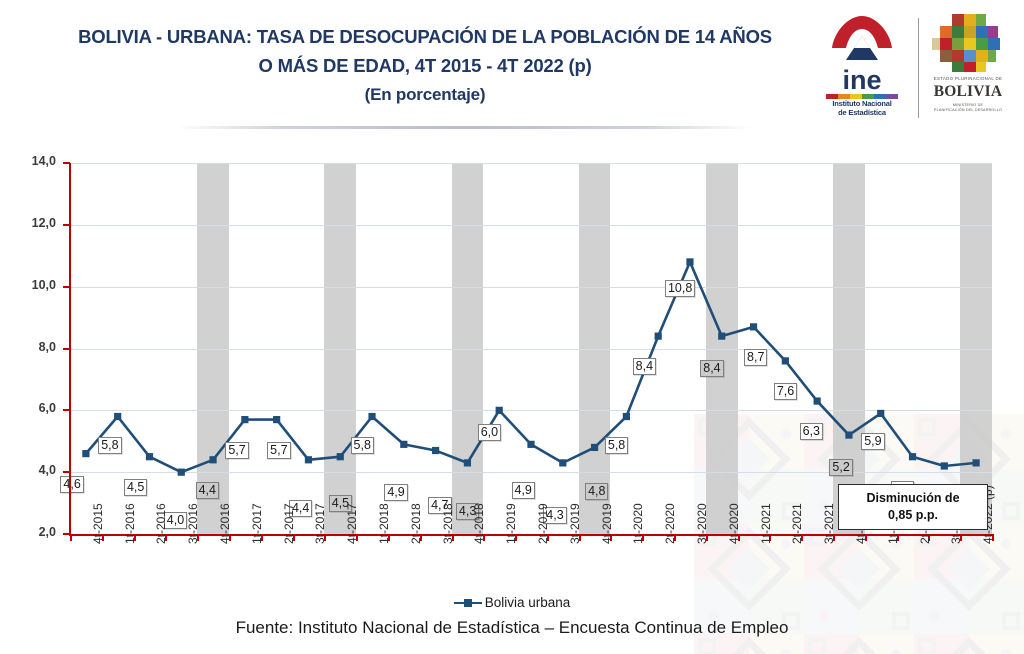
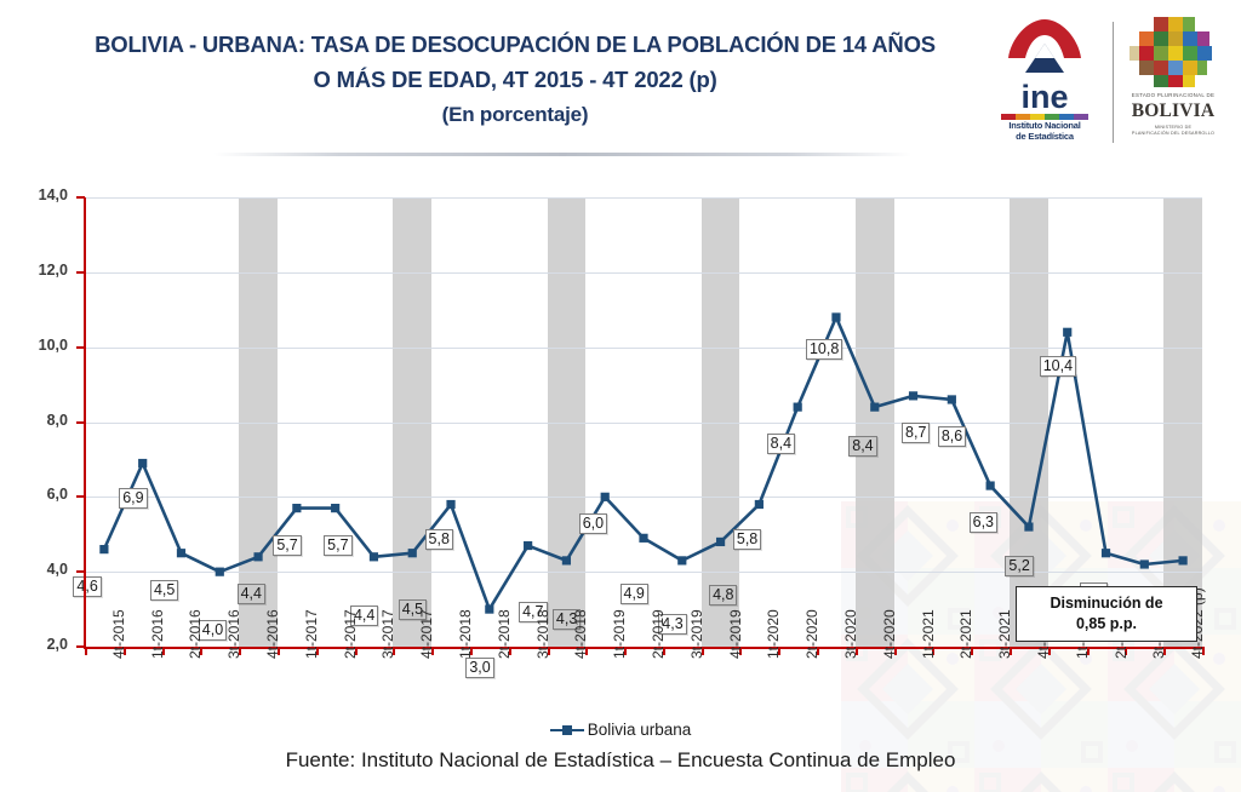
1t-2016: 5,8 -> 6,9
2t-2018: 4,9 -> 3,0
2t-2021: 7,6 -> 8,6
1t-2022: 5,9 -> 10,4
